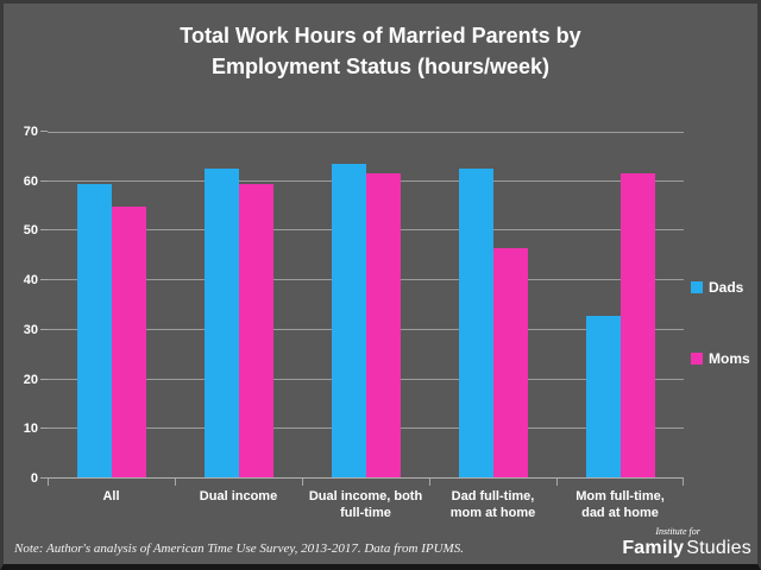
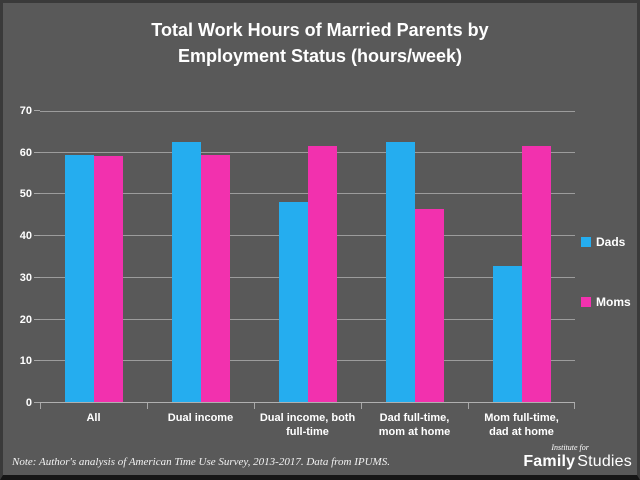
Moms/All: 55 -> 59
Dads/Dual income, both full-time: 63 -> 48
